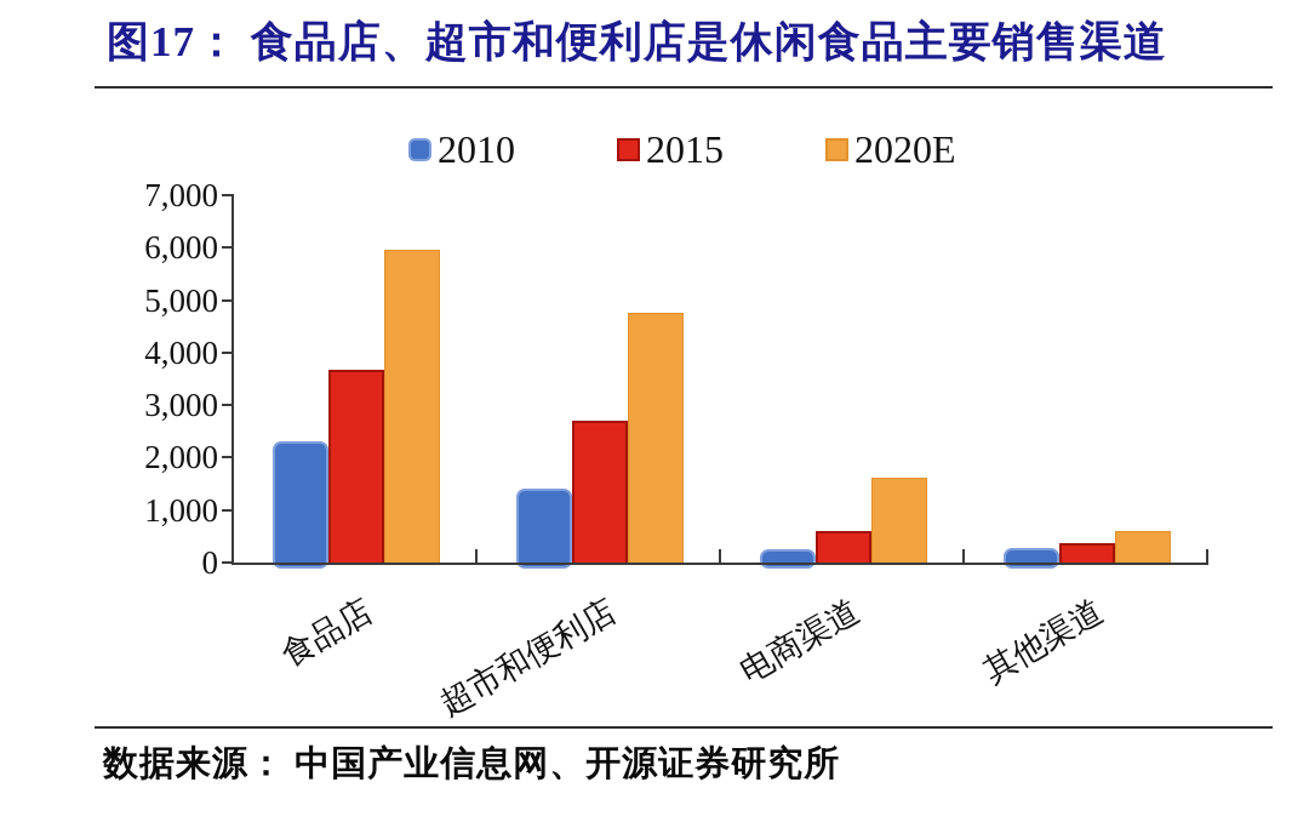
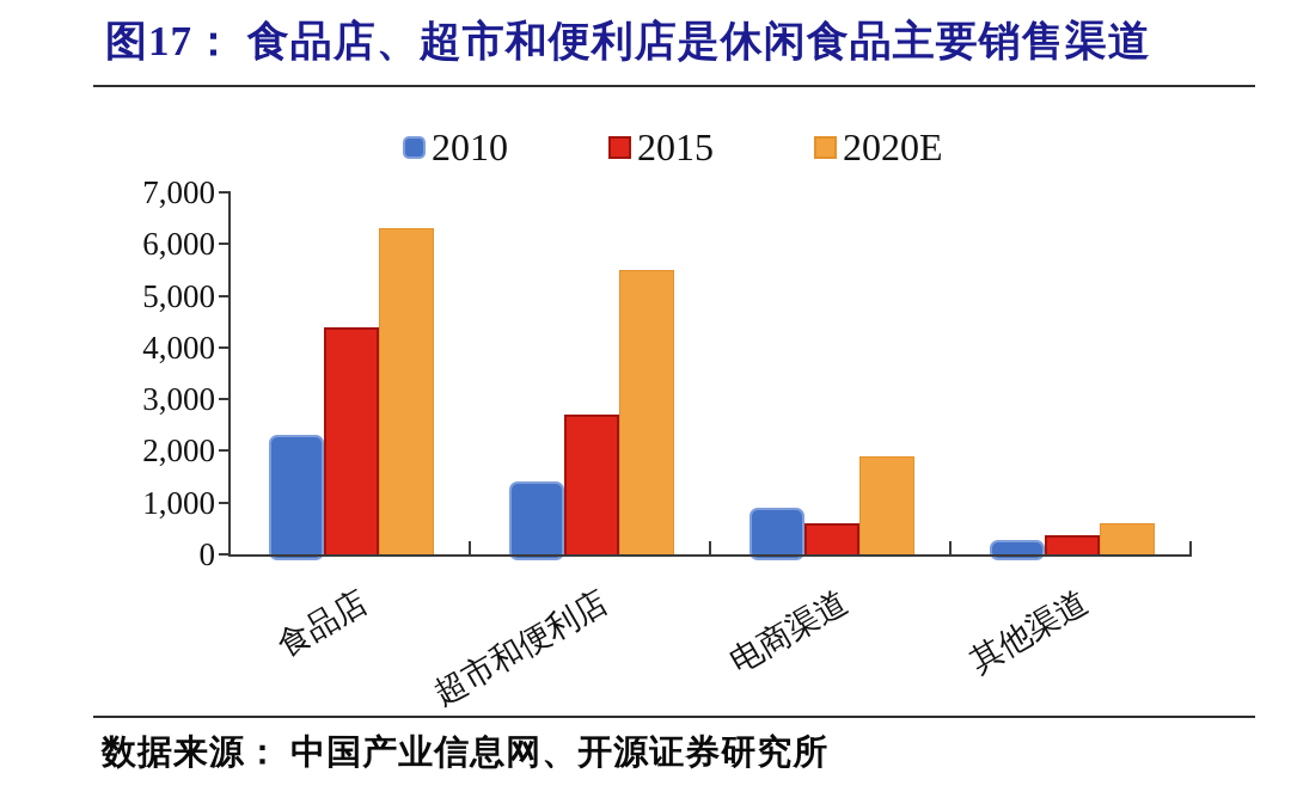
2015/食品店: 3700 -> 4400
2020E/食品店: 6000 -> 6300
2020E/超市和便利店: 4800 -> 5500
2010/电商渠道: 300 -> 900
2020E/电商渠道: 1600 -> 1900
